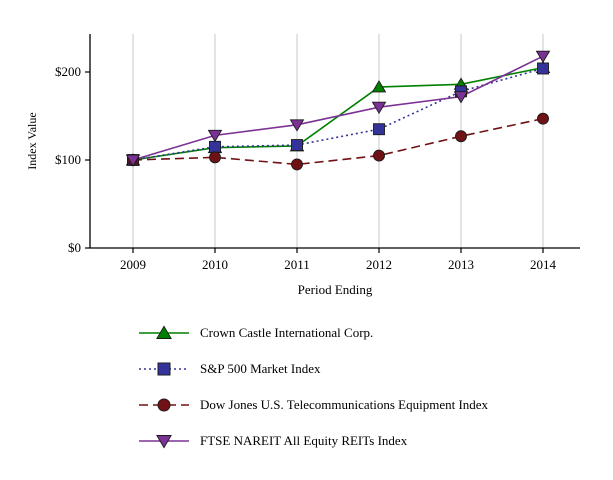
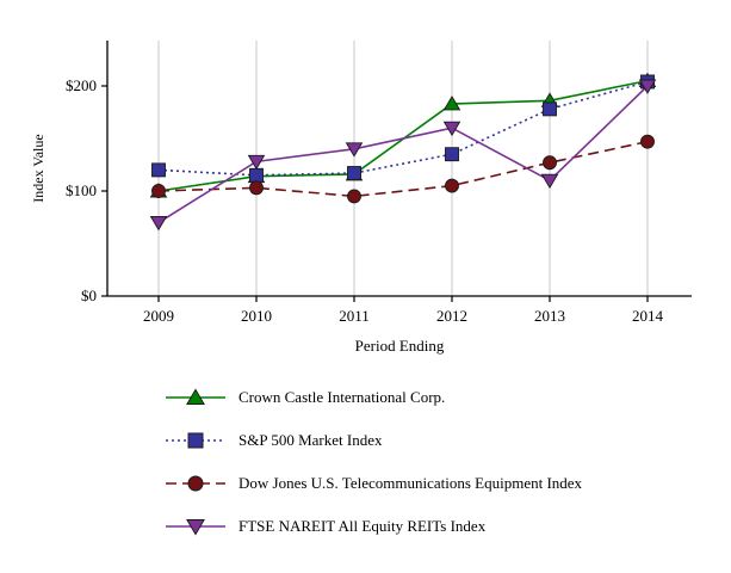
S&P 500 Market Index/2009: $100 -> $120
FTSE NAREIT All Equity REITs Index/2009: $100 -> $70
FTSE NAREIT All Equity REITs Index/2013: $170 -> $110
FTSE NAREIT All Equity REITs Index/2014: $220 -> $200
